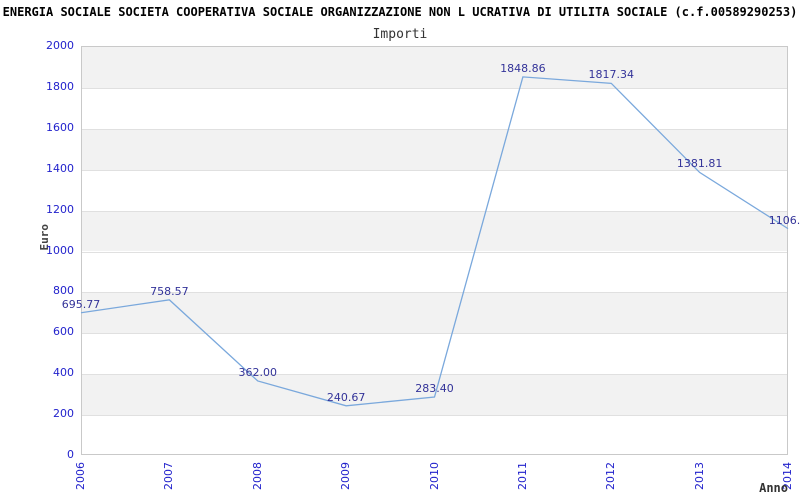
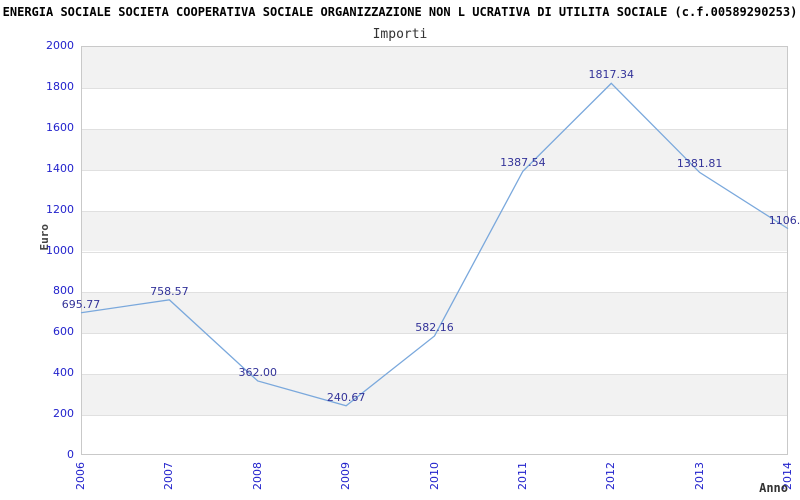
2010: 283.40 -> 582.16
2011: 1848.86 -> 1387.54
